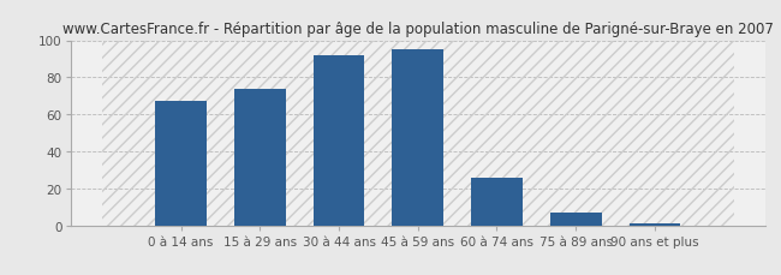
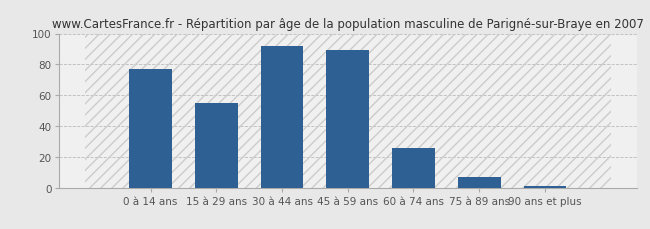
0 à 14 ans: 67 -> 77
15 à 29 ans: 74 -> 55
45 à 59 ans: 95 -> 89
